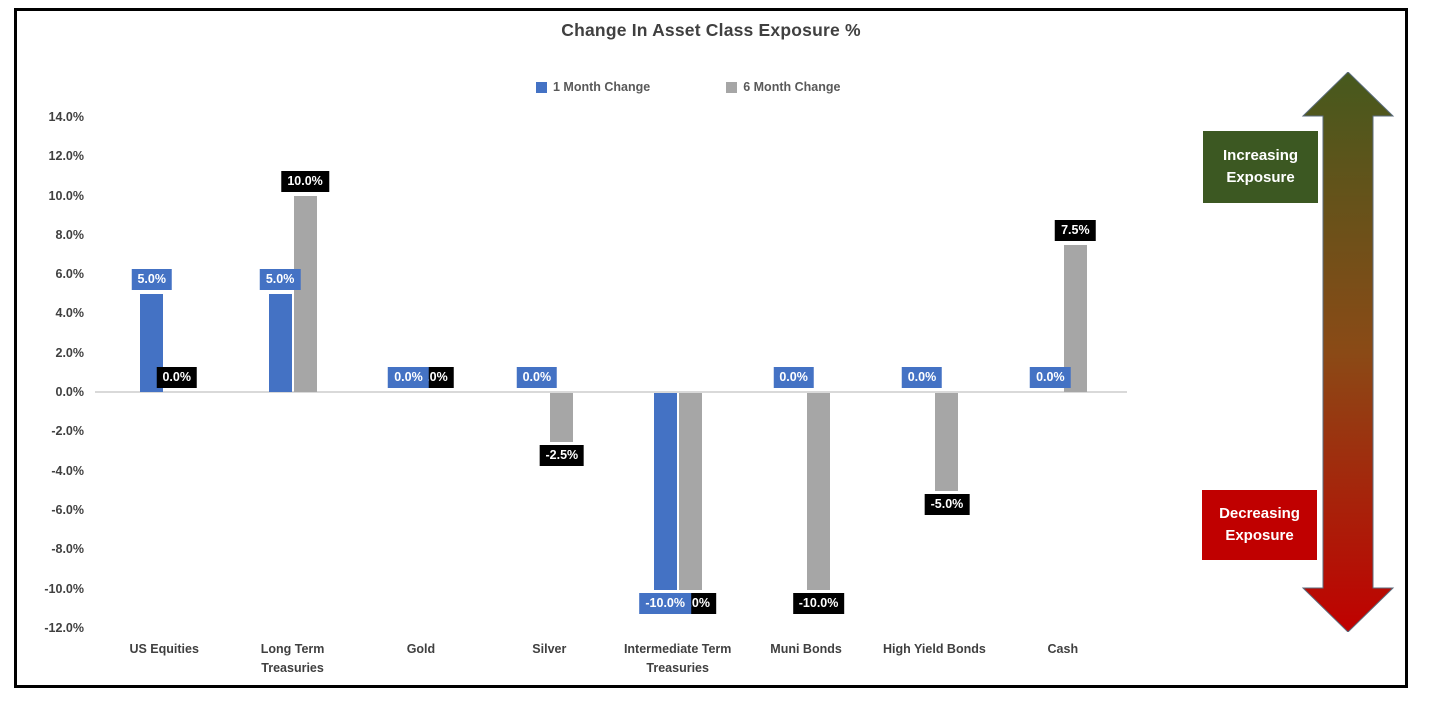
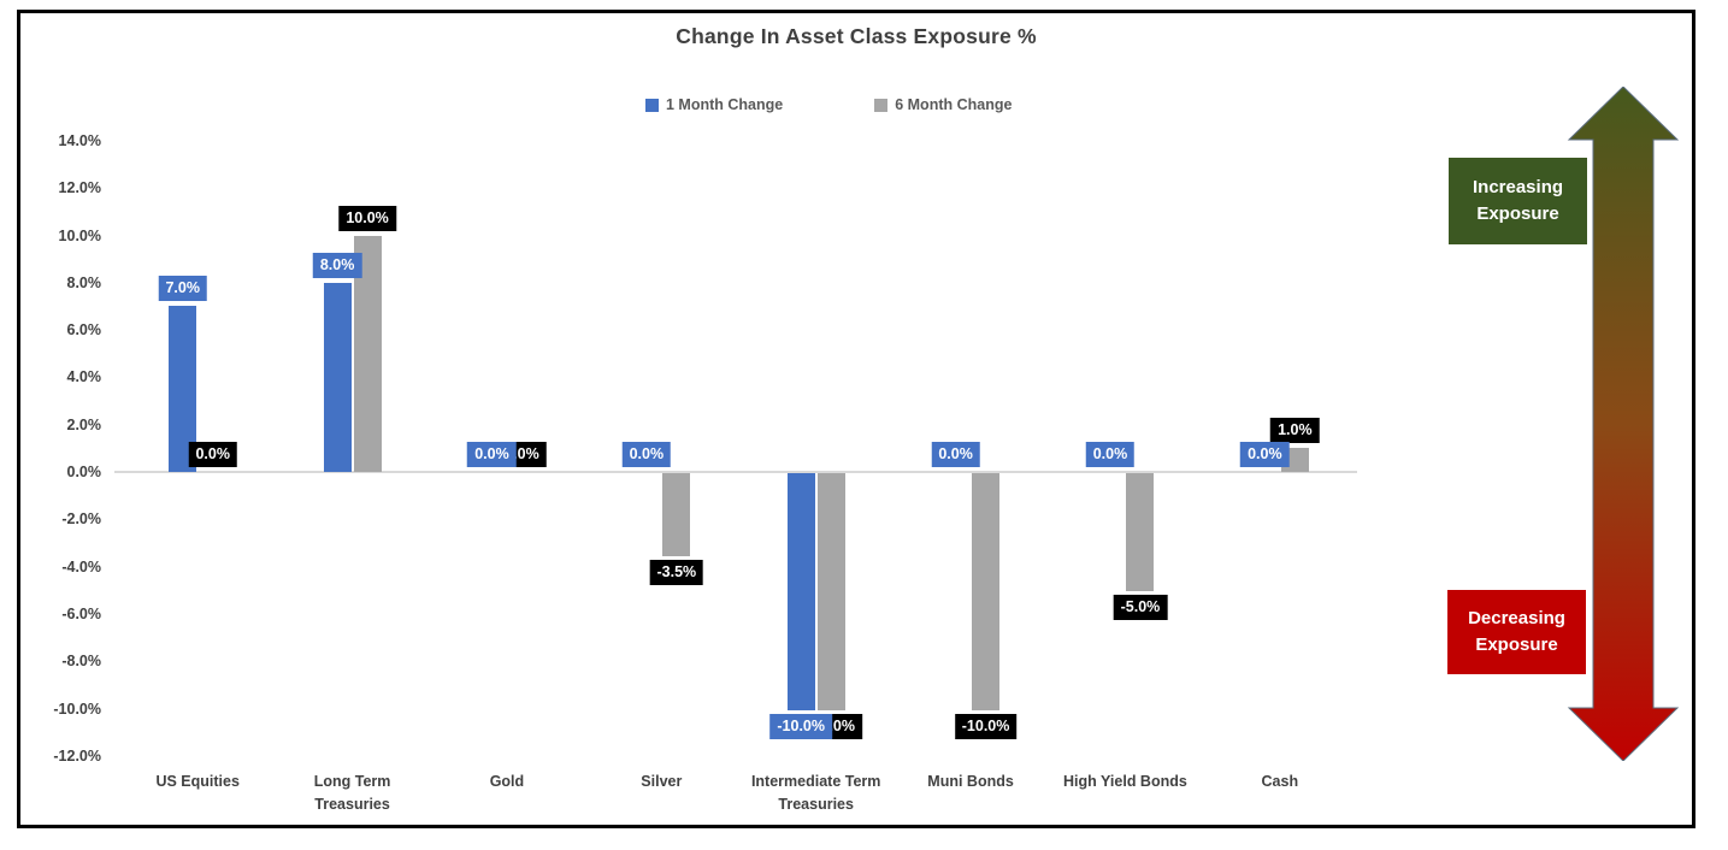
1 Month Change/US Equities: 5.0% -> 7.0%
1 Month Change/Long Term Treasuries: 5.0% -> 8.0%
6 Month Change/Silver: -2.5% -> -3.5%
6 Month Change/Cash: 7.5% -> 1.0%
